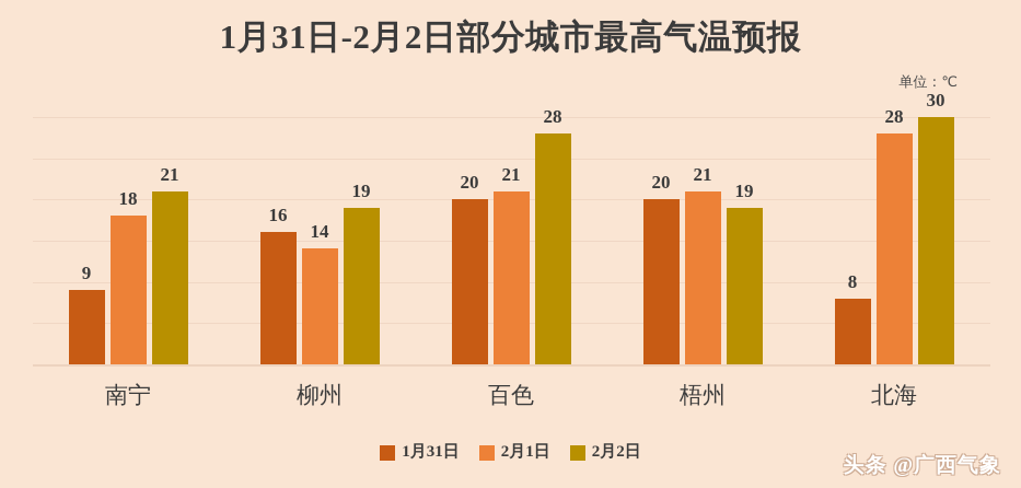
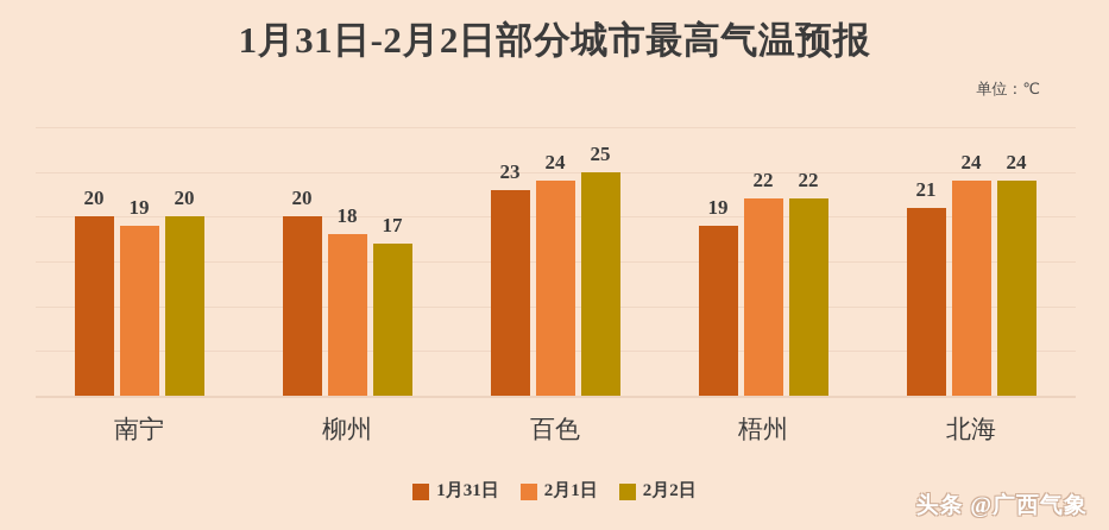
1月31日/南宁: 9 -> 20
2月1日/南宁: 18 -> 19
2月2日/南宁: 21 -> 20
1月31日/柳州: 16 -> 20
2月1日/柳州: 14 -> 18
2月2日/柳州: 19 -> 17
1月31日/百色: 20 -> 23
2月1日/百色: 21 -> 24
2月2日/百色: 28 -> 25
1月31日/梧州: 20 -> 19
2月1日/梧州: 21 -> 22
2月2日/梧州: 19 -> 22
1月31日/北海: 8 -> 21
2月1日/北海: 28 -> 24
2月2日/北海: 30 -> 24
